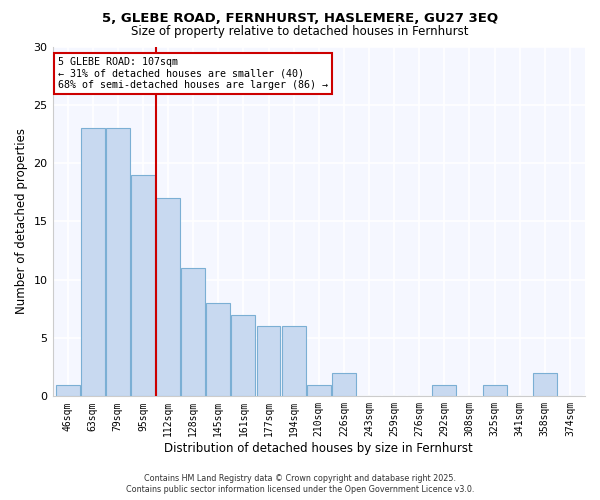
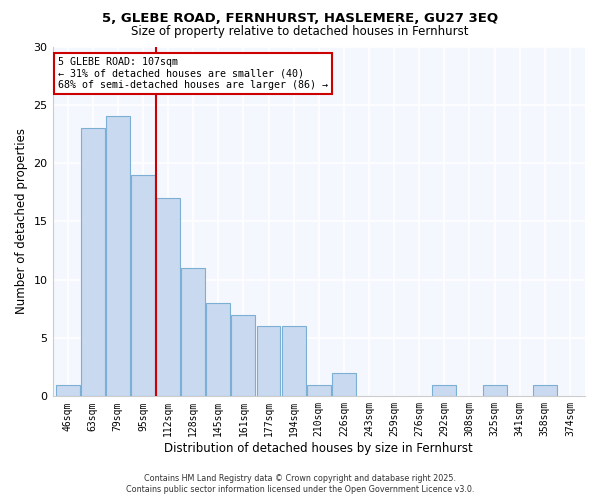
79sqm: 23 -> 24
358sqm: 2 -> 1
